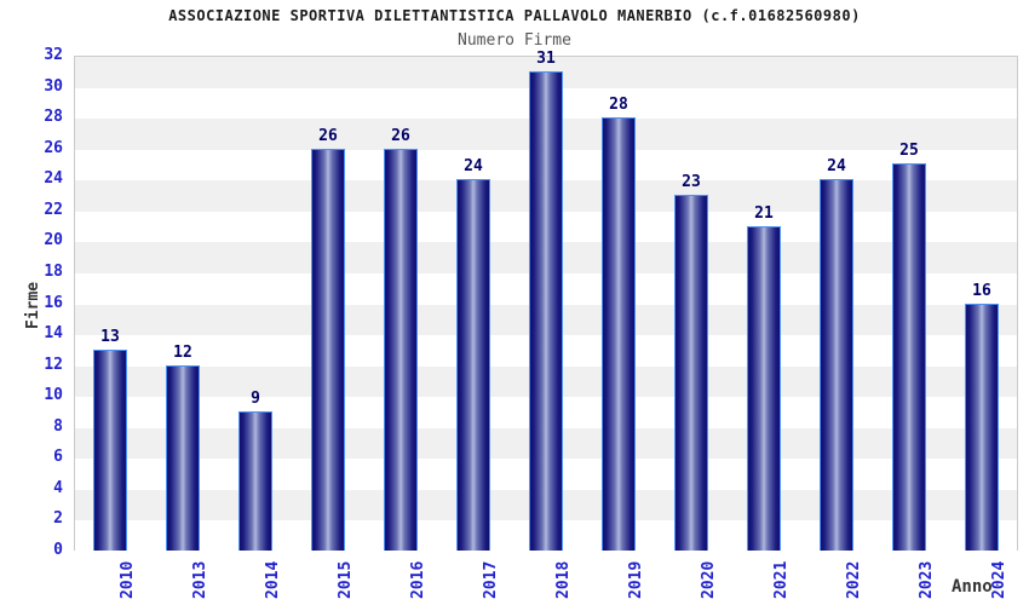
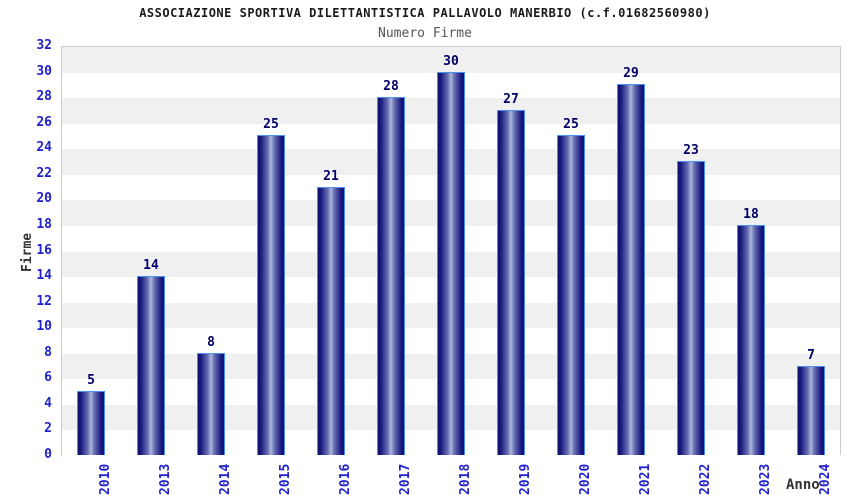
2010: 13 -> 5
2013: 12 -> 14
2014: 9 -> 8
2015: 26 -> 25
2016: 26 -> 21
2017: 24 -> 28
2018: 31 -> 30
2019: 28 -> 27
2020: 23 -> 25
2021: 21 -> 29
2022: 24 -> 23
2023: 25 -> 18
2024: 16 -> 7
